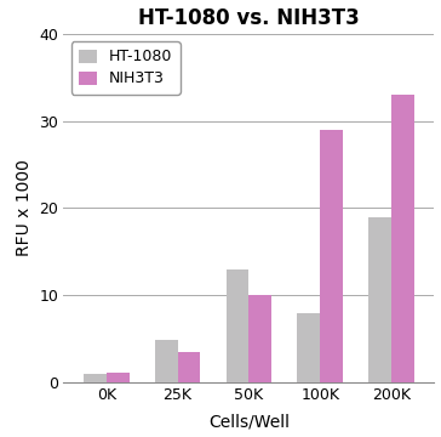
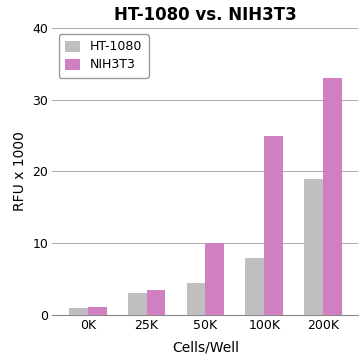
HT-1080/25K: 4.8 -> 3.0
HT-1080/50K: 13.0 -> 4.5
NIH3T3/100K: 29.0 -> 25.0
